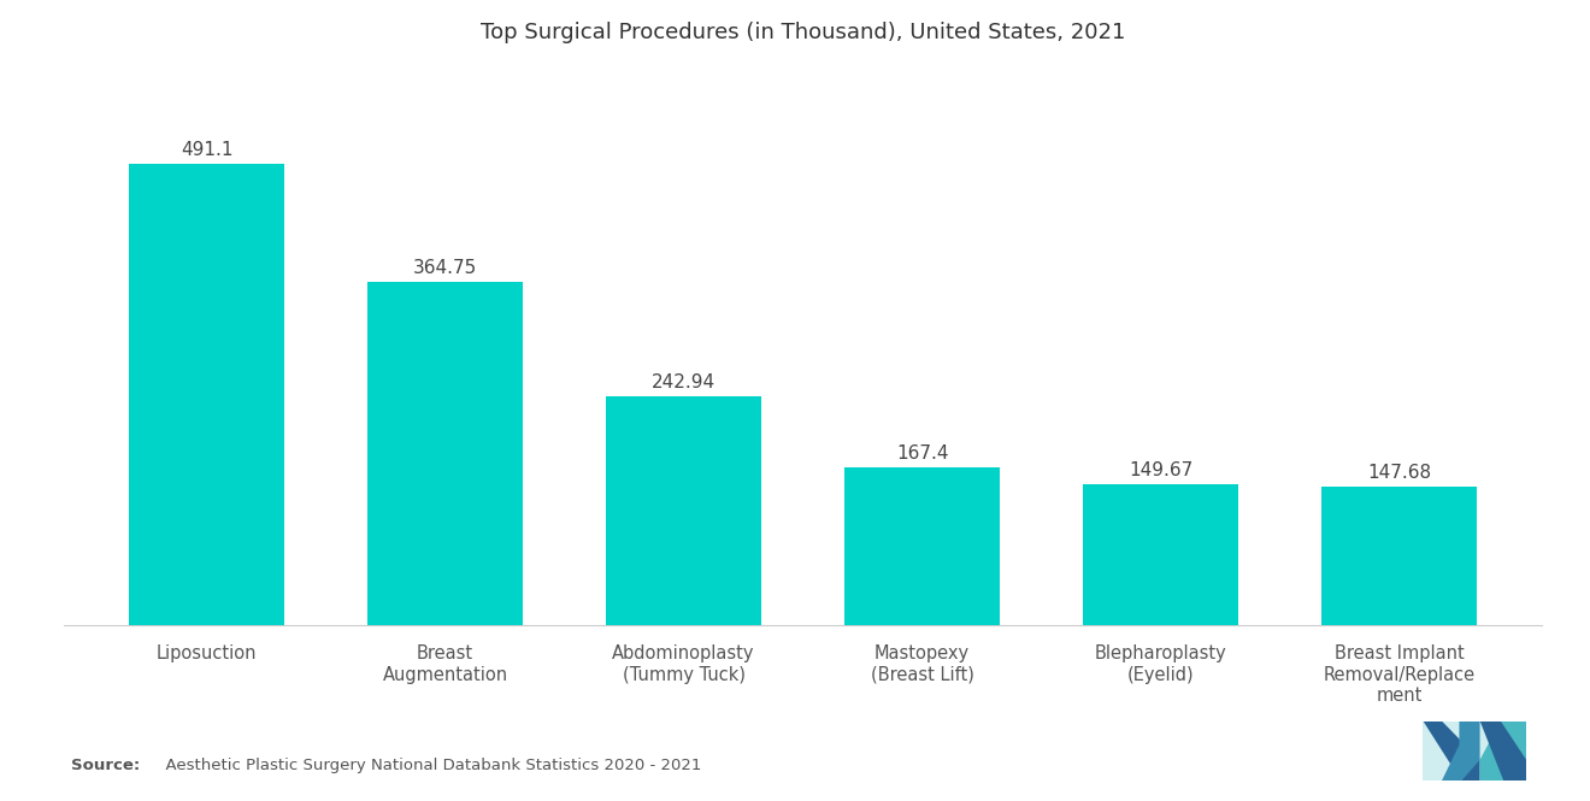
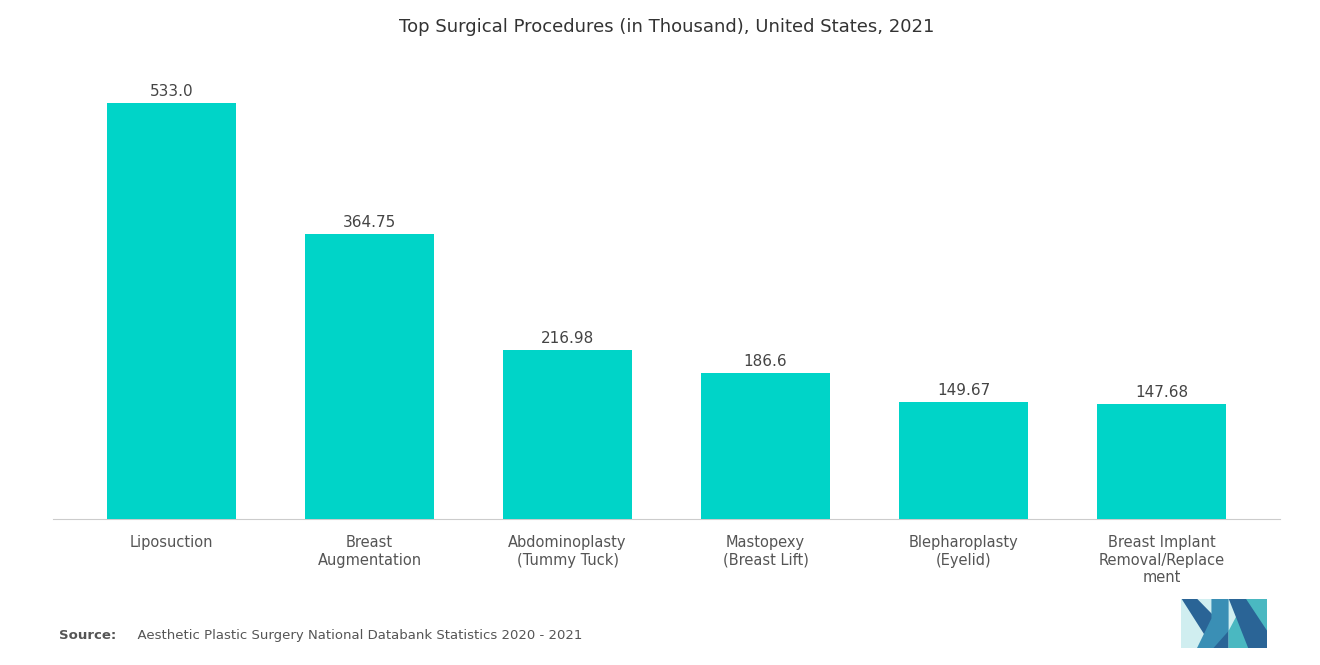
Liposuction: 491.1 -> 533.0
Abdominoplasty (Tummy Tuck): 242.94 -> 216.98
Mastopexy (Breast Lift): 167.4 -> 186.6
